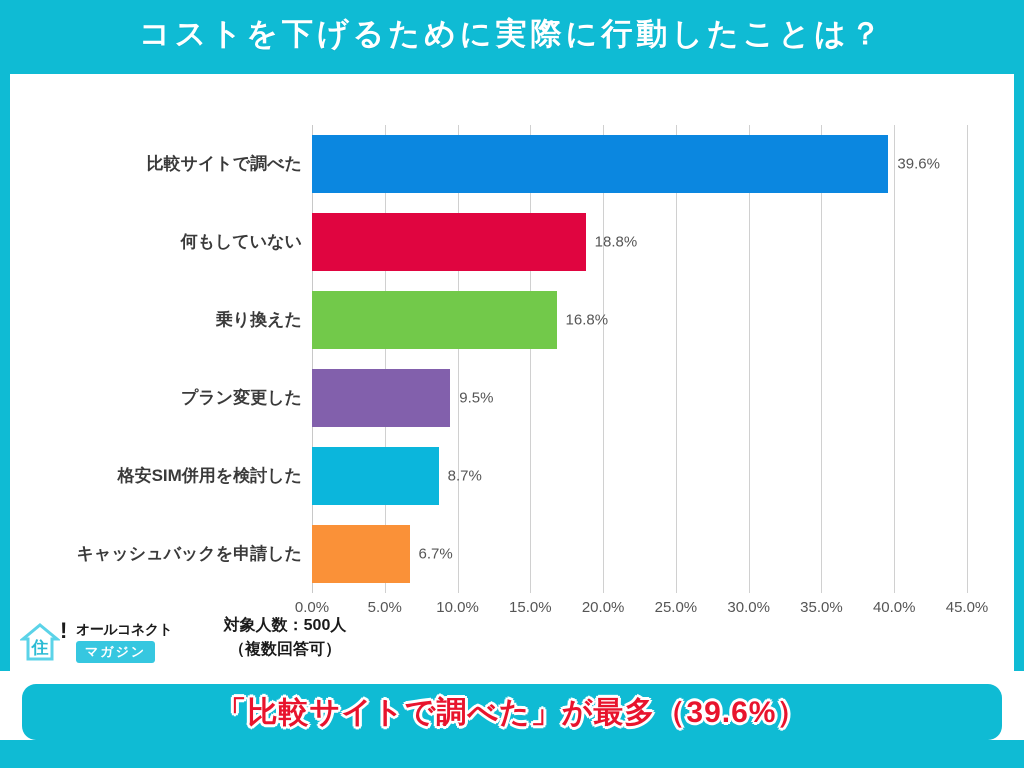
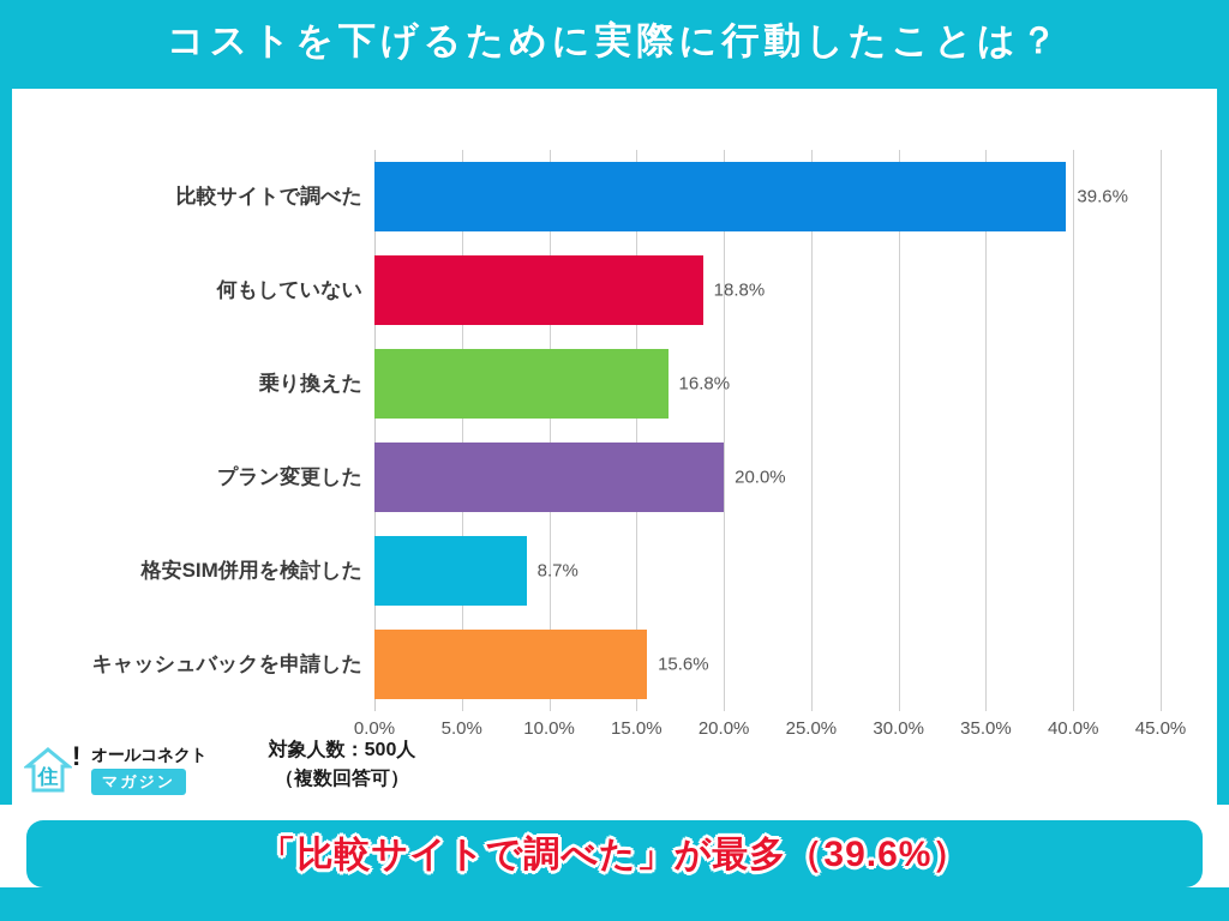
プラン変更した: 9.5% -> 20.0%
キャッシュバックを申請した: 6.7% -> 15.6%
